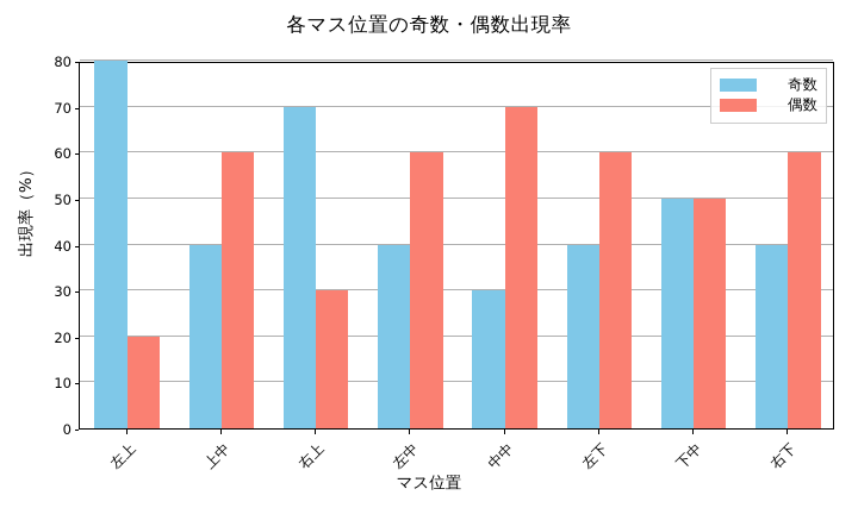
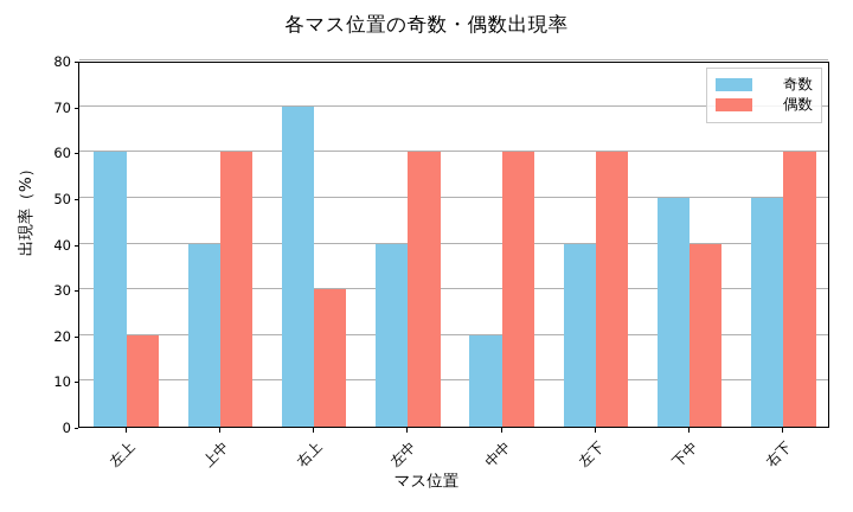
奇数/左上: 80 -> 60
奇数/中中: 30 -> 20
偶数/中中: 70 -> 60
偶数/下中: 50 -> 40
奇数/右下: 40 -> 50
